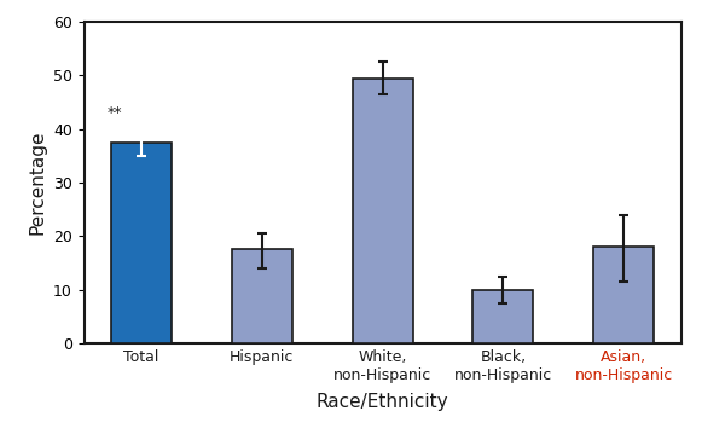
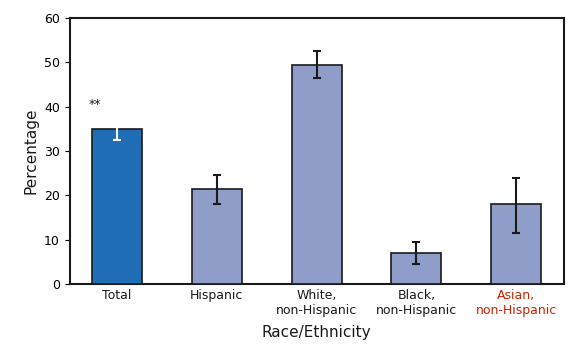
Total: 37.5 -> 35.0
Hispanic: 17.5 -> 21.5
Black, non-Hispanic: 10.0 -> 7.0
